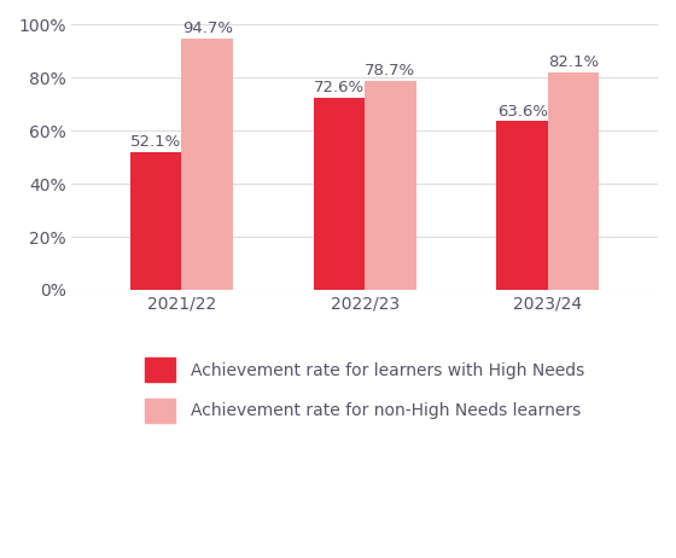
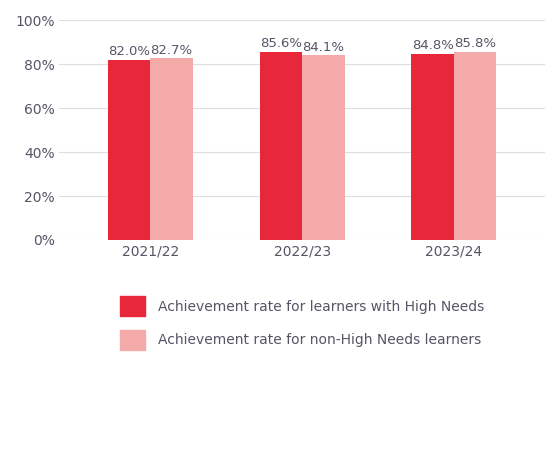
Achievement rate for learners with High Needs/2021/22: 52.1% -> 82.0%
Achievement rate for non-High Needs learners/2021/22: 94.7% -> 82.7%
Achievement rate for learners with High Needs/2022/23: 72.6% -> 85.6%
Achievement rate for non-High Needs learners/2022/23: 78.7% -> 84.1%
Achievement rate for learners with High Needs/2023/24: 63.6% -> 84.8%
Achievement rate for non-High Needs learners/2023/24: 82.1% -> 85.8%
